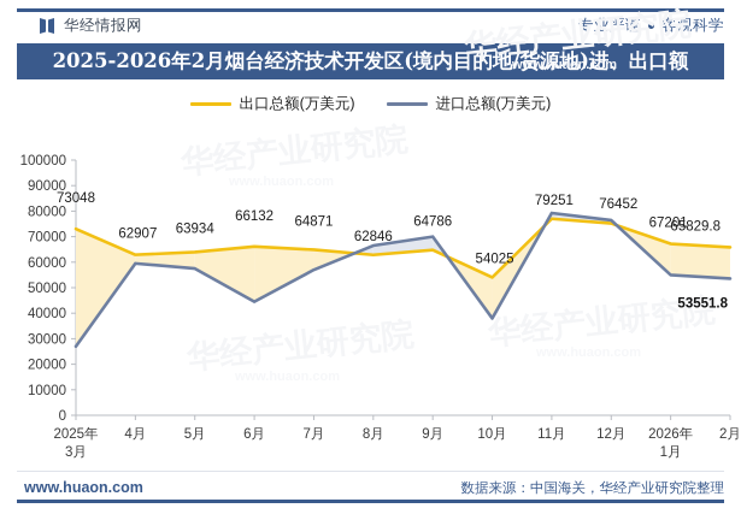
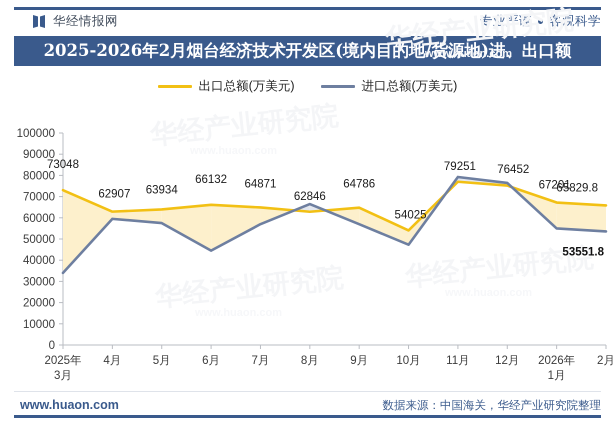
进口总额(万美元)/2025年 3月: 27000 -> 34000
进口总额(万美元)/9月: 70000 -> 57000
进口总额(万美元)/10月: 38000 -> 47000
